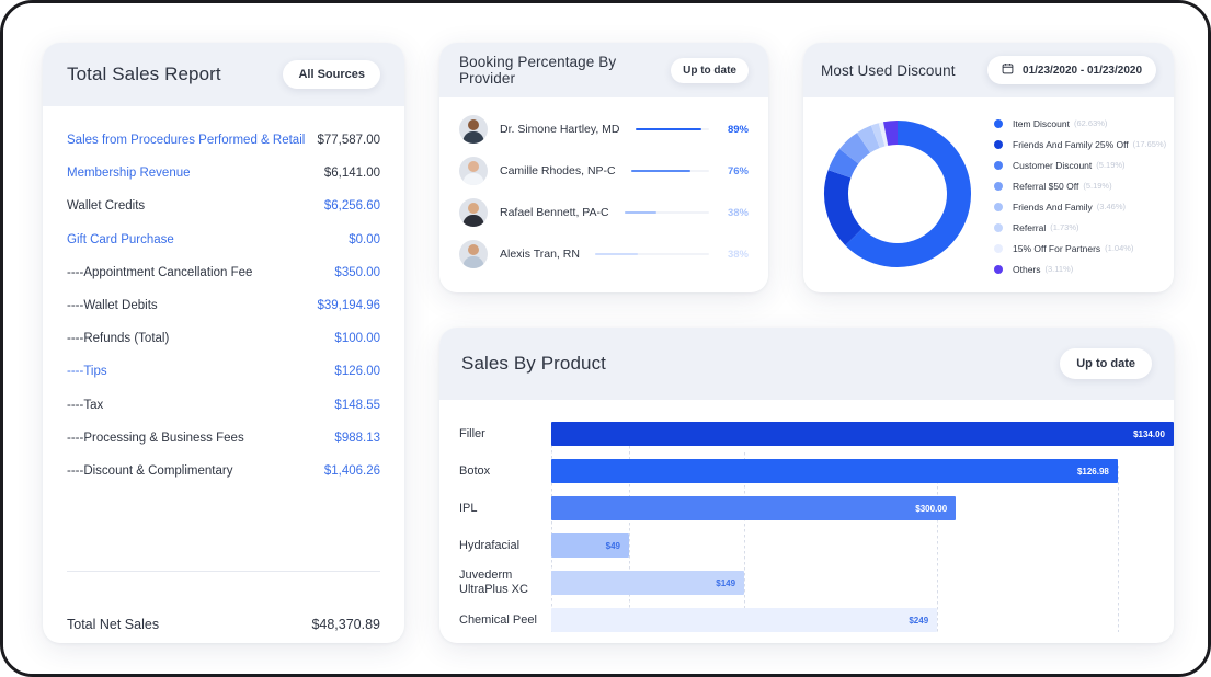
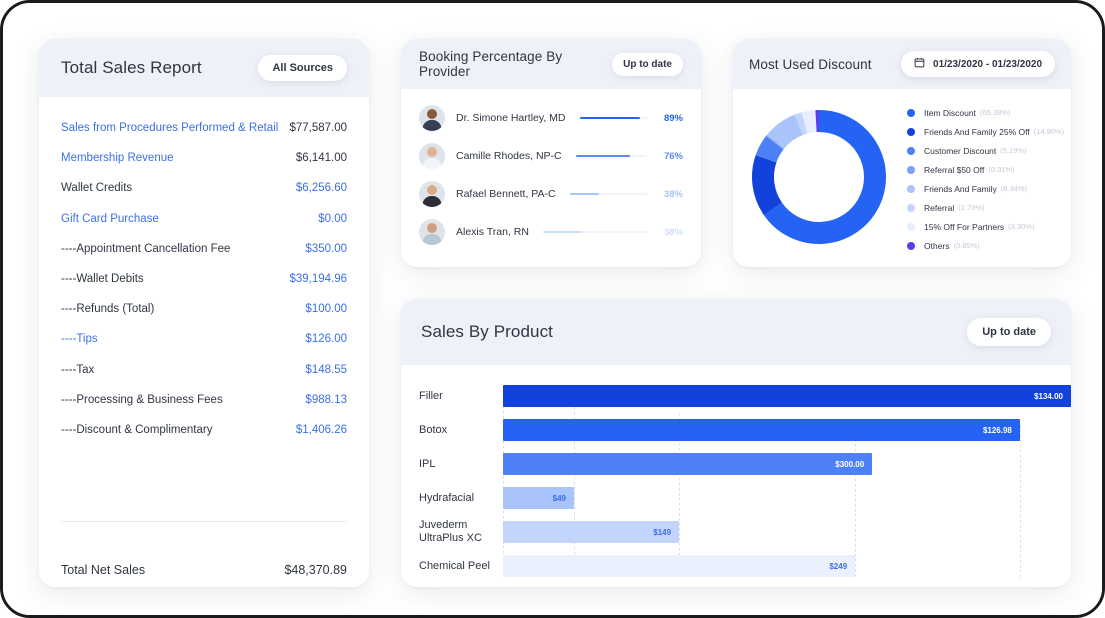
Most Used Discount/Item Discount: 62.63% -> 65.38%
Most Used Discount/Friends And Family 25% Off: 17.65% -> 14.90%
Most Used Discount/Referral $50 Off: 5.19% -> 0.31%
Most Used Discount/Friends And Family: 3.46% -> 8.34%
Most Used Discount/15% Off For Partners: 1.04% -> 3.30%
Most Used Discount/Others: 3.11% -> 0.85%
